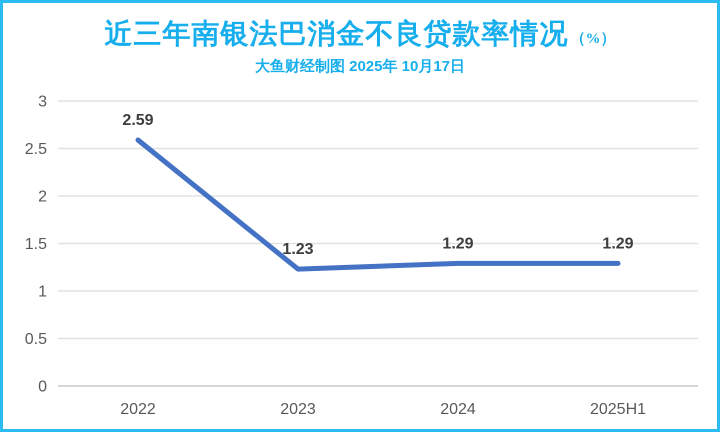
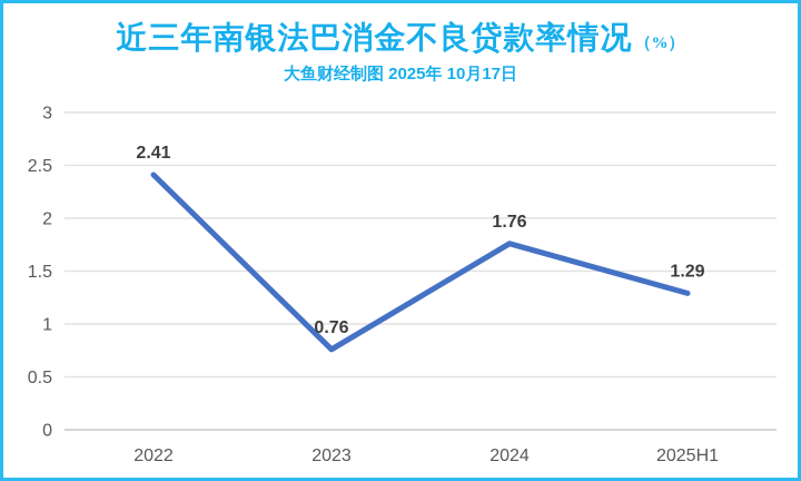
2022: 2.59 -> 2.41
2023: 1.23 -> 0.76
2024: 1.29 -> 1.76
